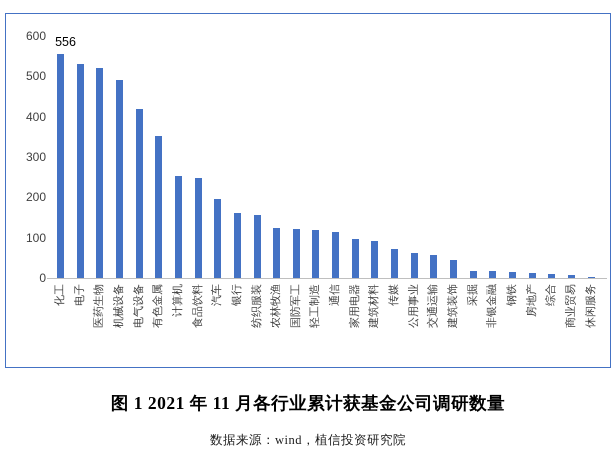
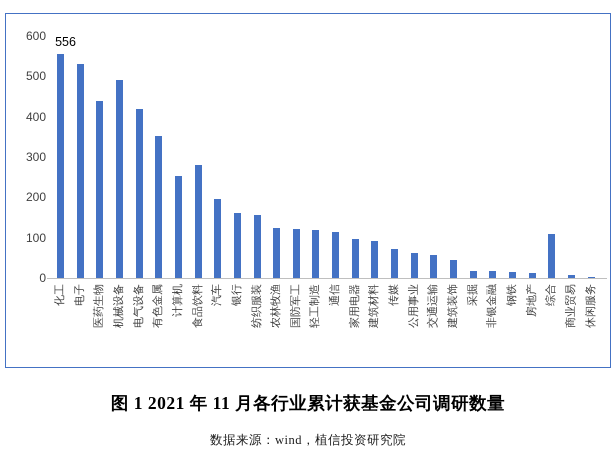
医药生物: 520 -> 440
食品饮料: 250 -> 280
综合: 10 -> 110
